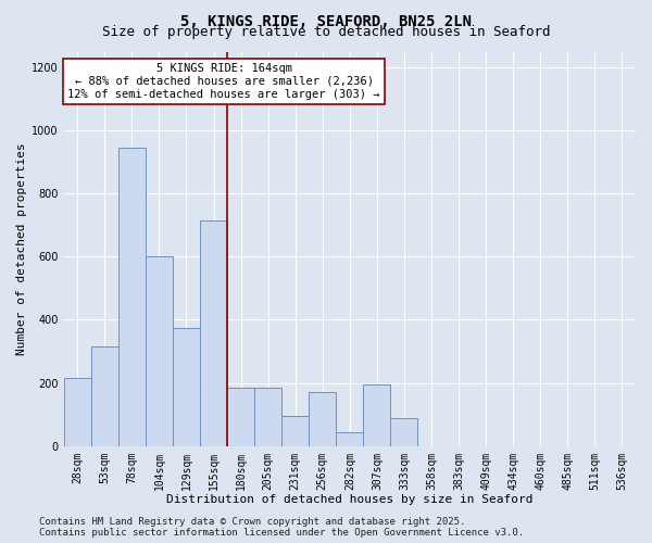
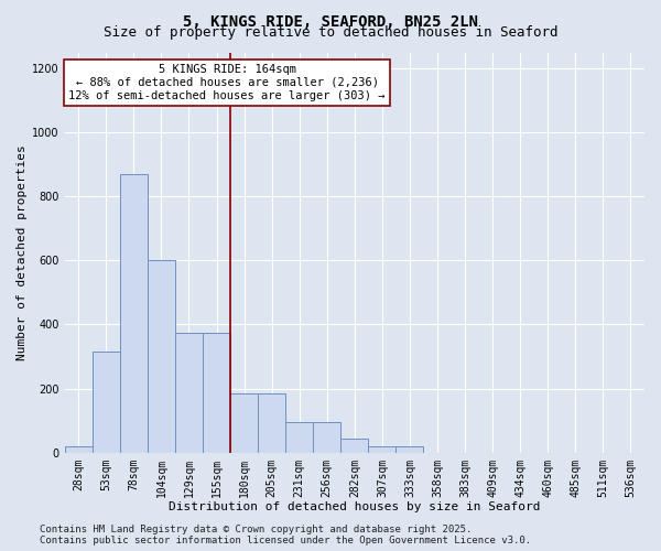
28sqm: 215 -> 18
78sqm: 945 -> 870
155sqm: 715 -> 375
256sqm: 170 -> 95
307sqm: 195 -> 18
333sqm: 90 -> 18
